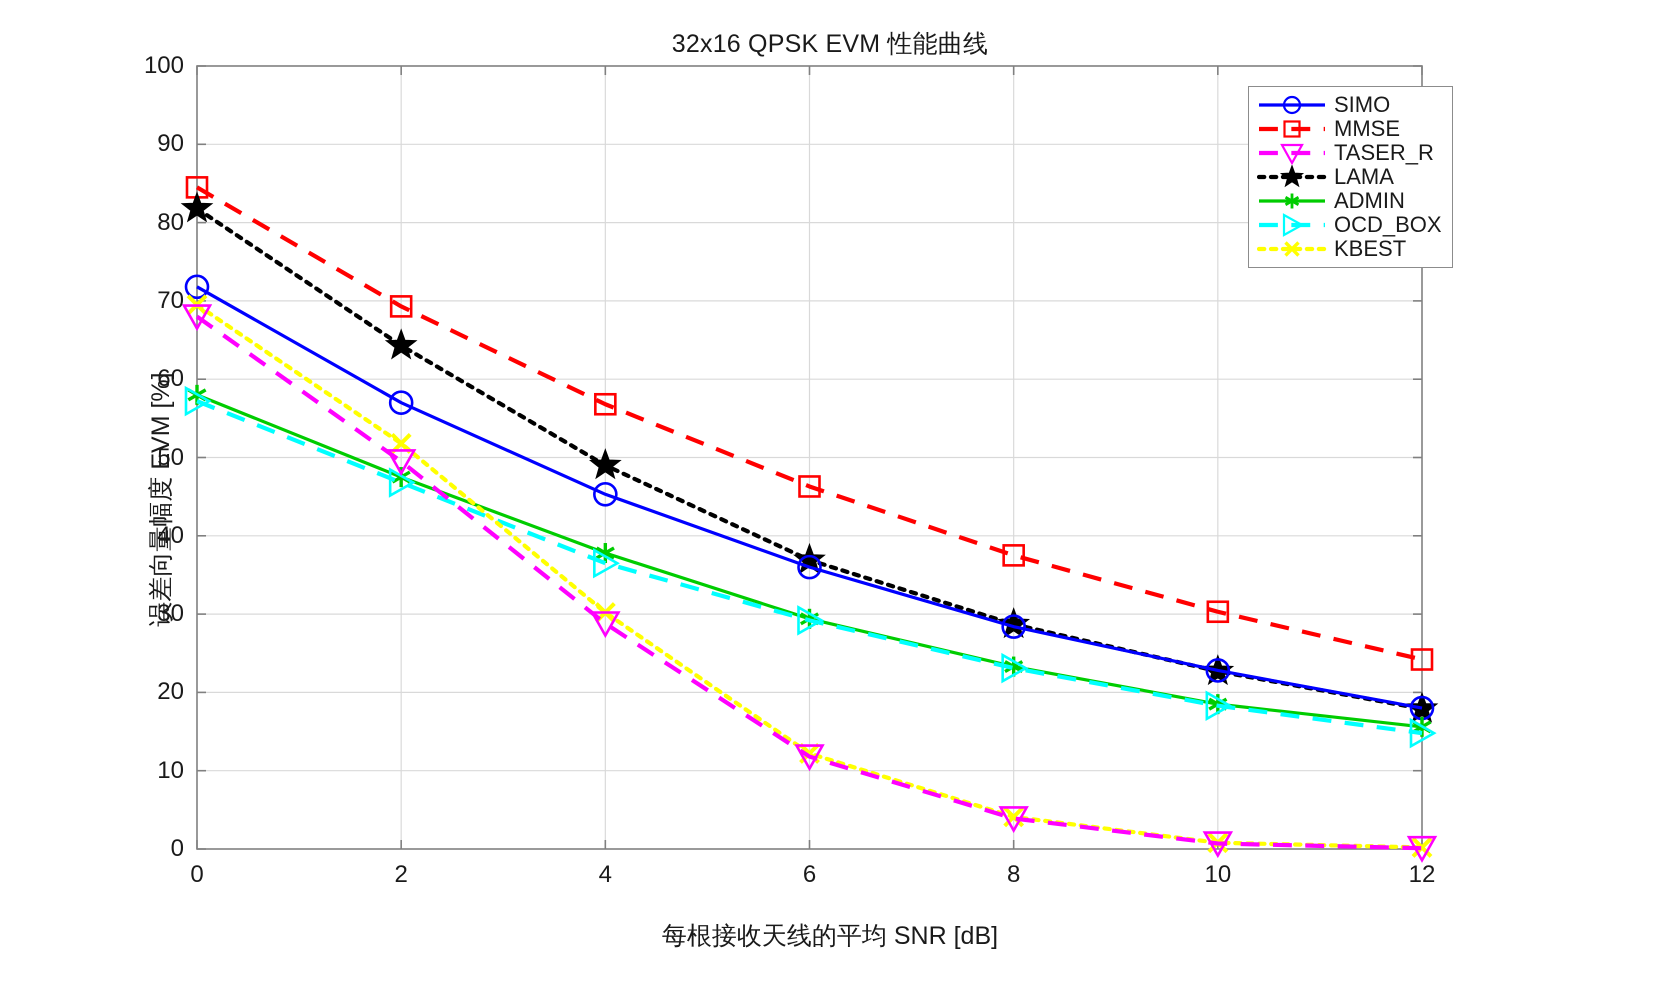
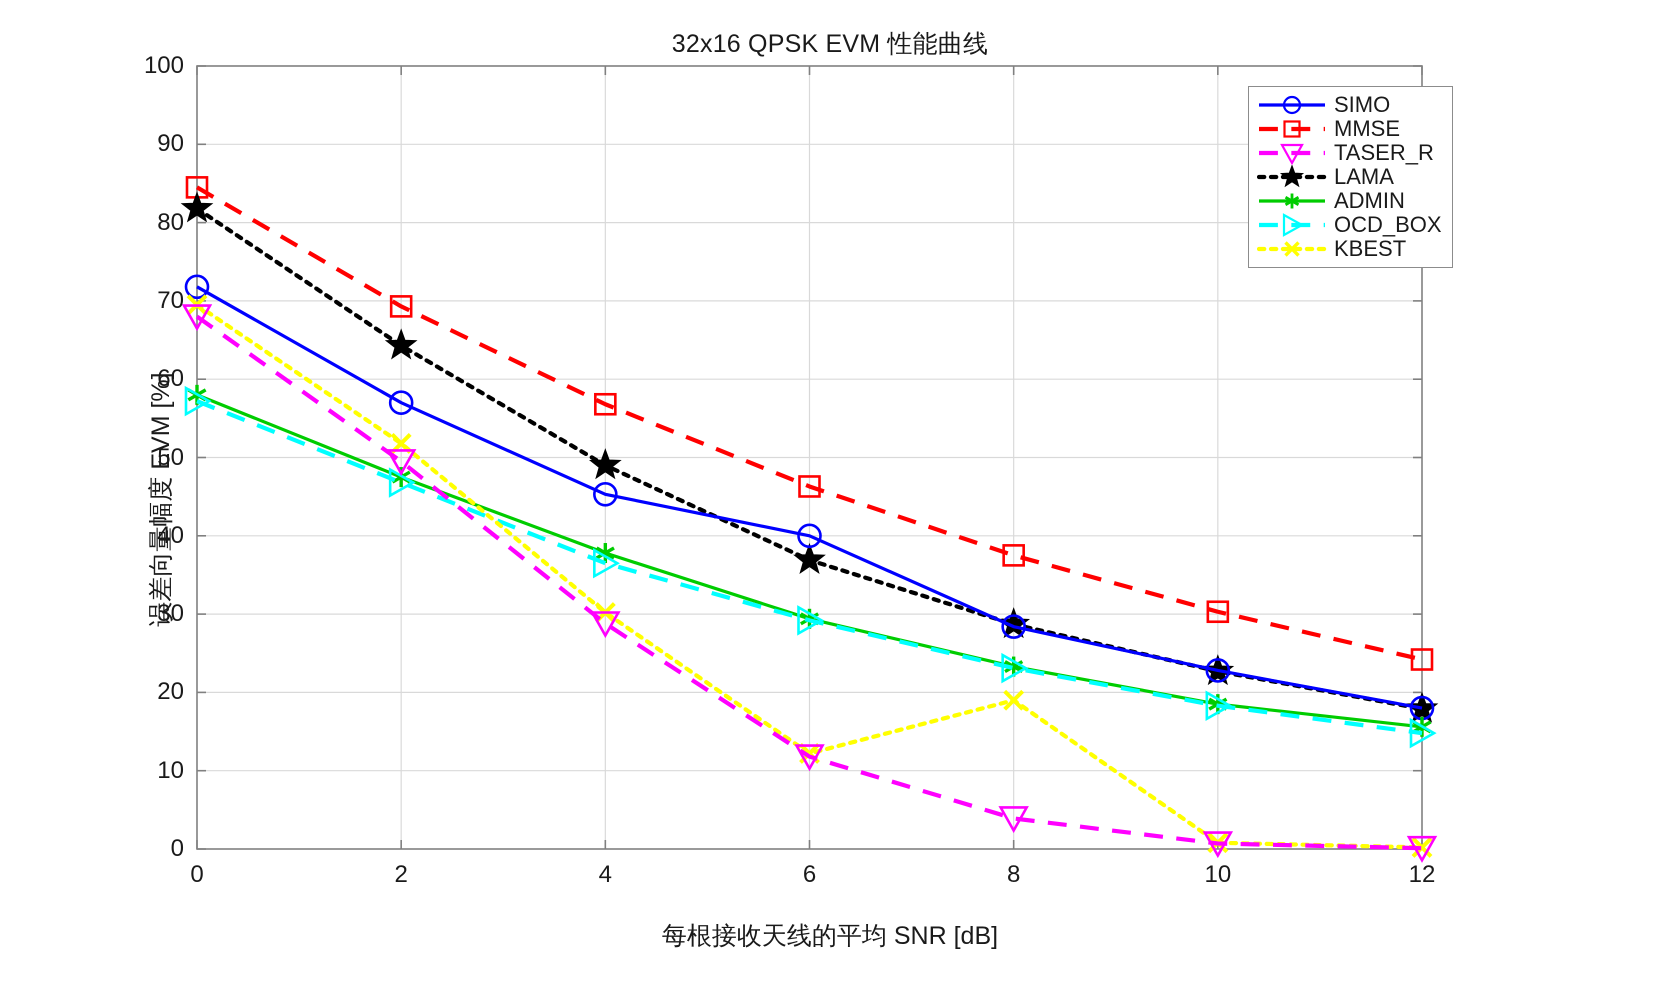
SIMO/6: 36 -> 40
KBEST/8: 4 -> 19
